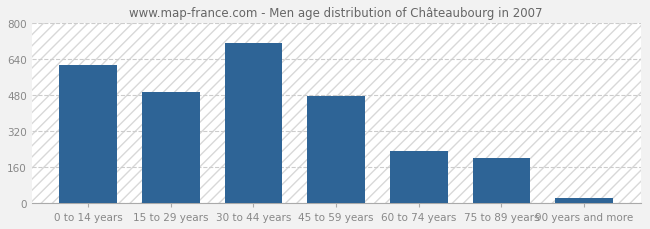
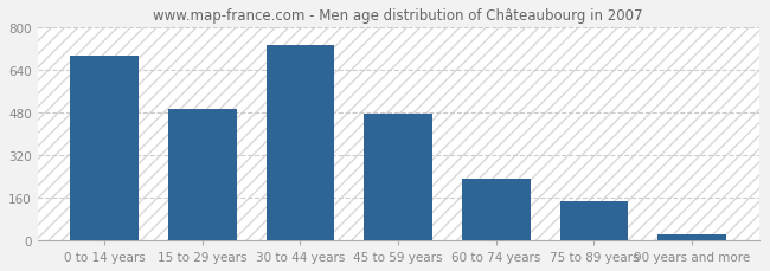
0 to 14 years: 615 -> 693
30 to 44 years: 710 -> 735
75 to 89 years: 200 -> 148
